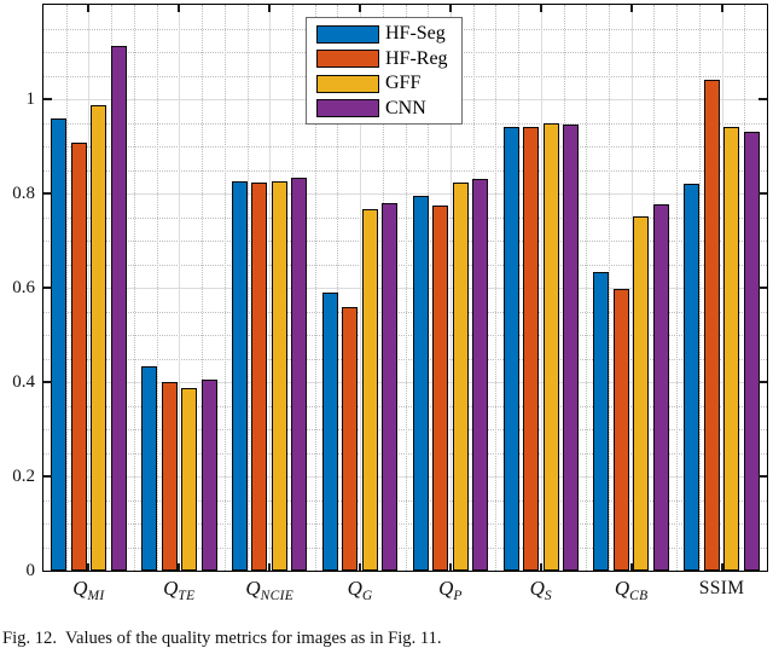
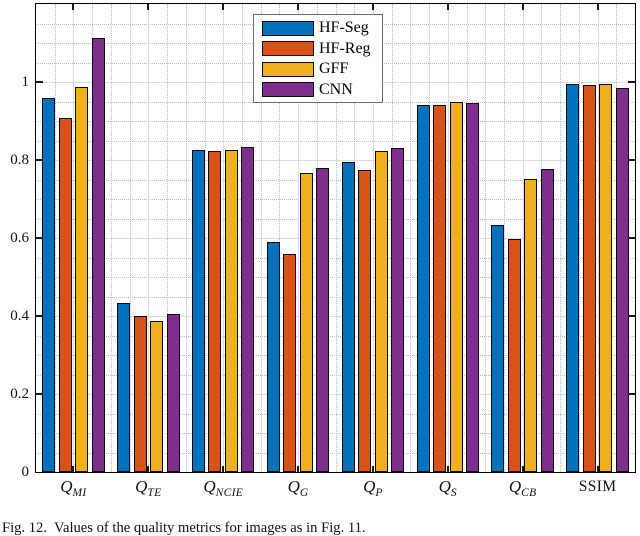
HF-Seg/SSIM: 0.82 -> 1.00
HF-Reg/SSIM: 1.04 -> 0.99
GFF/SSIM: 0.94 -> 0.99
CNN/SSIM: 0.93 -> 0.98
